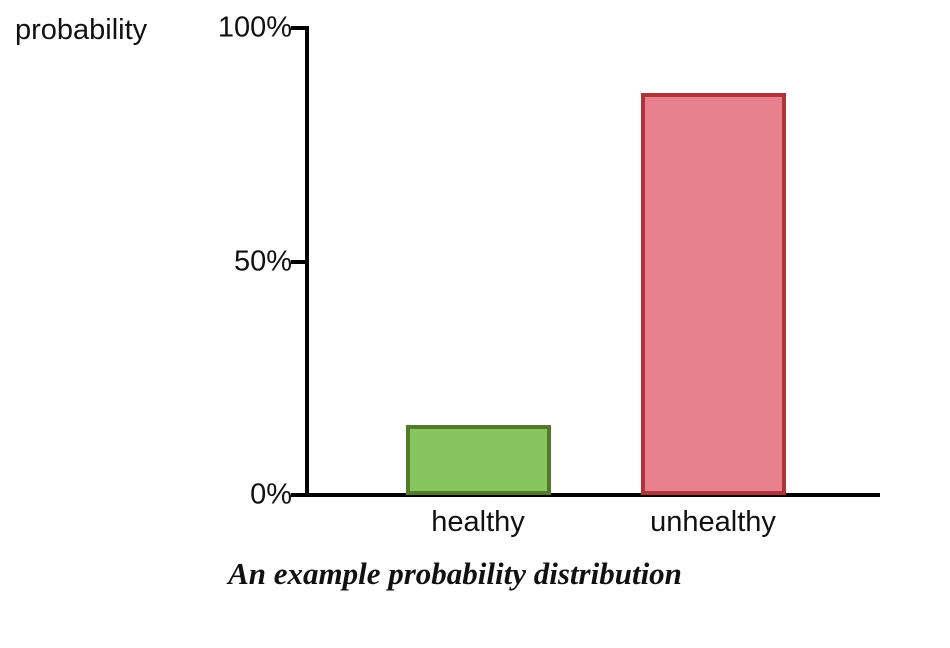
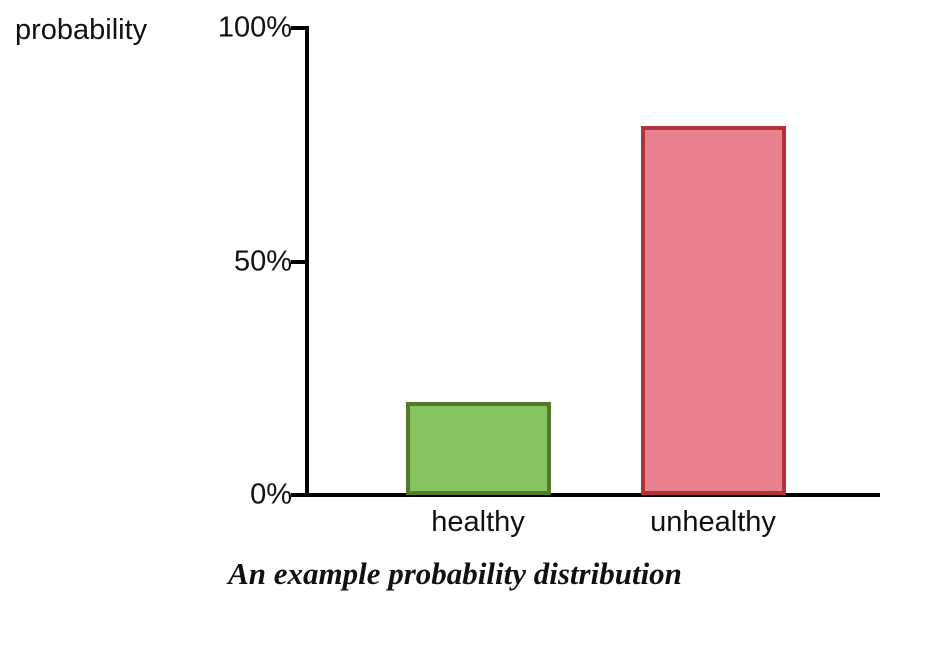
healthy: 15% -> 20%
unhealthy: 86% -> 79%
